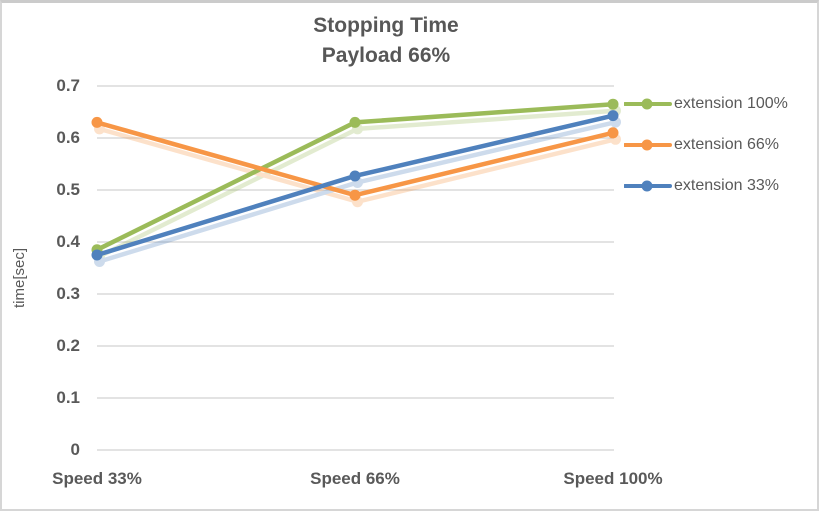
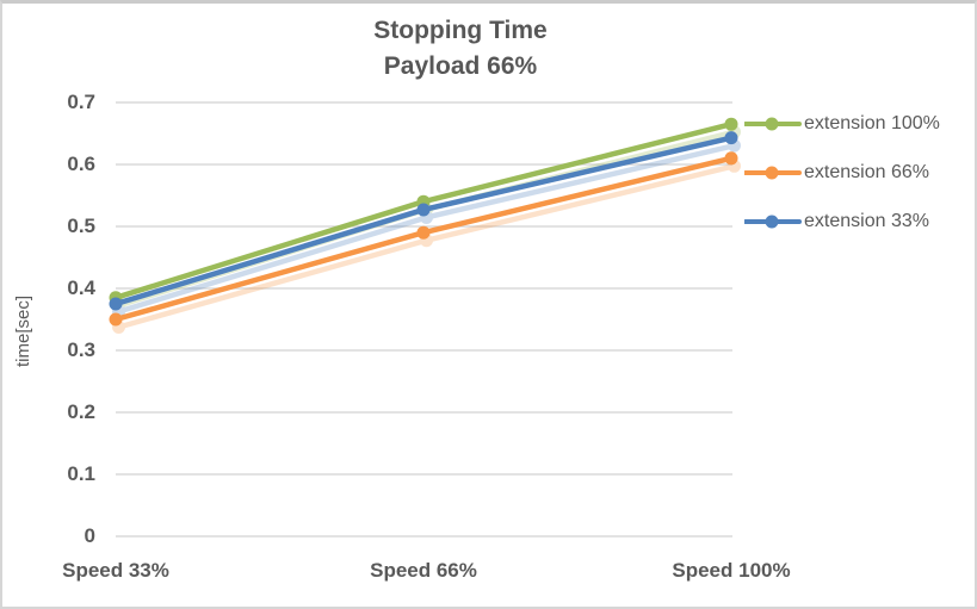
extension 66%/Speed 33%: 0.63 -> 0.35
extension 100%/Speed 66%: 0.63 -> 0.54
